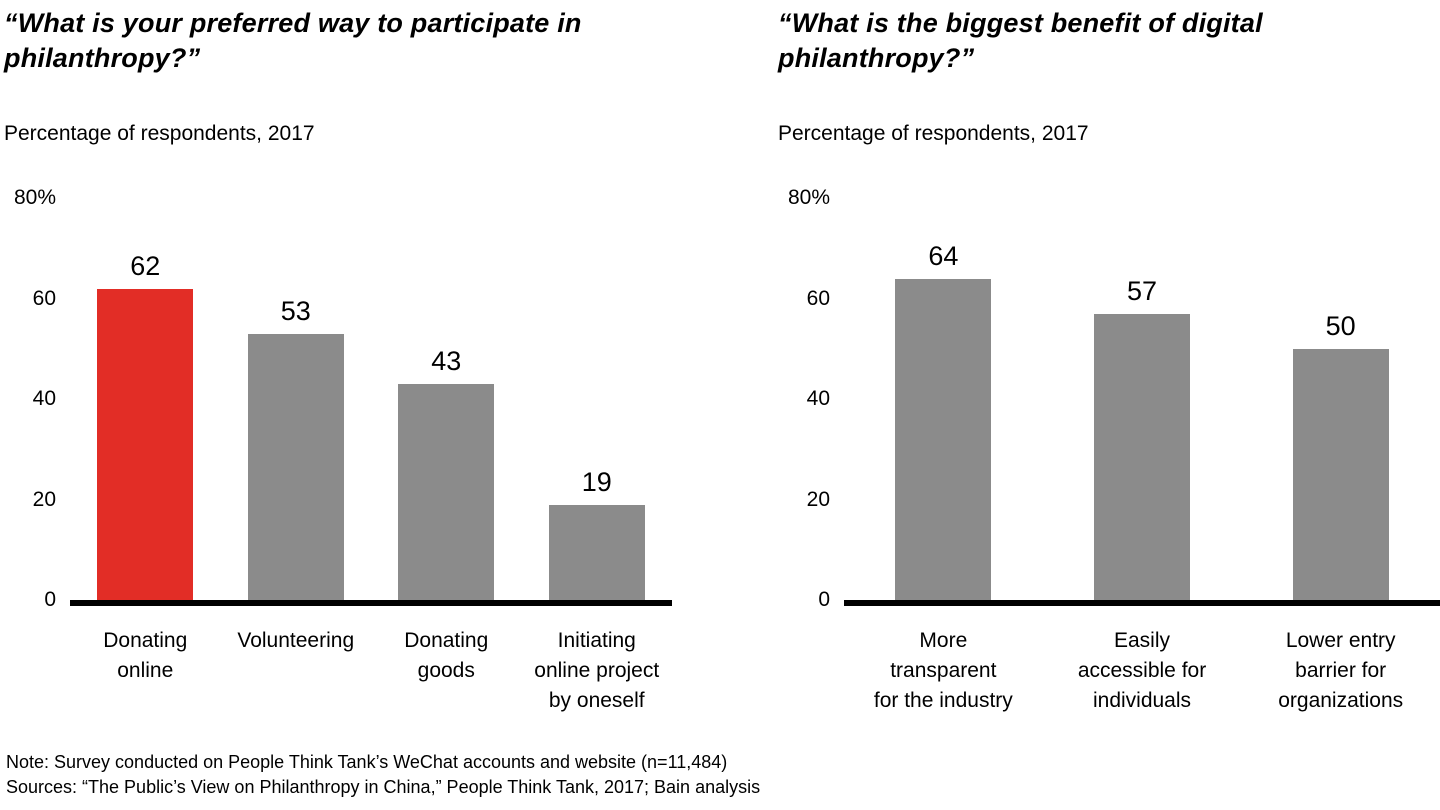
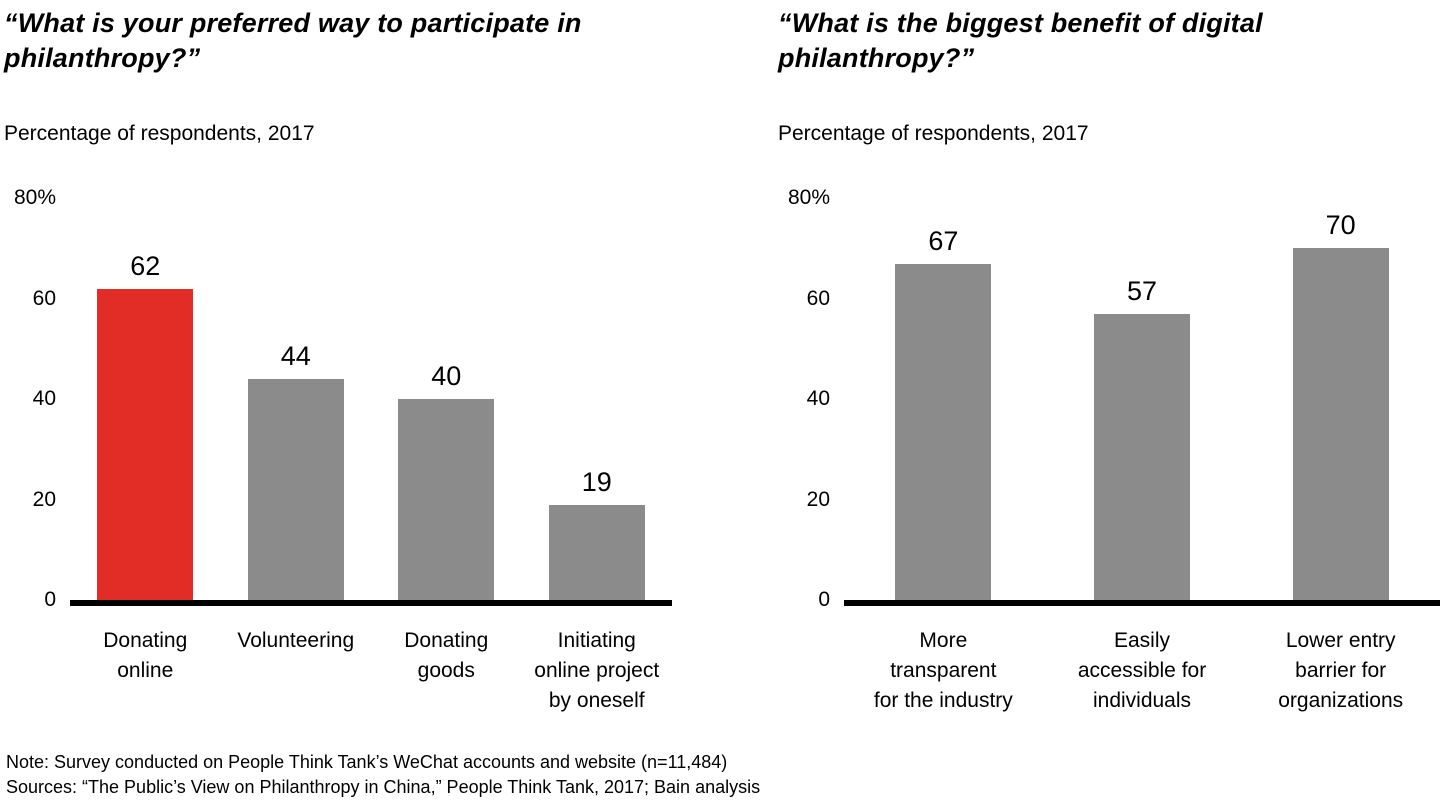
“What is your preferred way to participate in philanthropy?”/Volunteering: 53 -> 44
“What is your preferred way to participate in philanthropy?”/Donating goods: 43 -> 40
“What is the biggest benefit of digital philanthropy?”/More transparent for the industry: 64 -> 67
“What is the biggest benefit of digital philanthropy?”/Lower entry barrier for organizations: 50 -> 70
